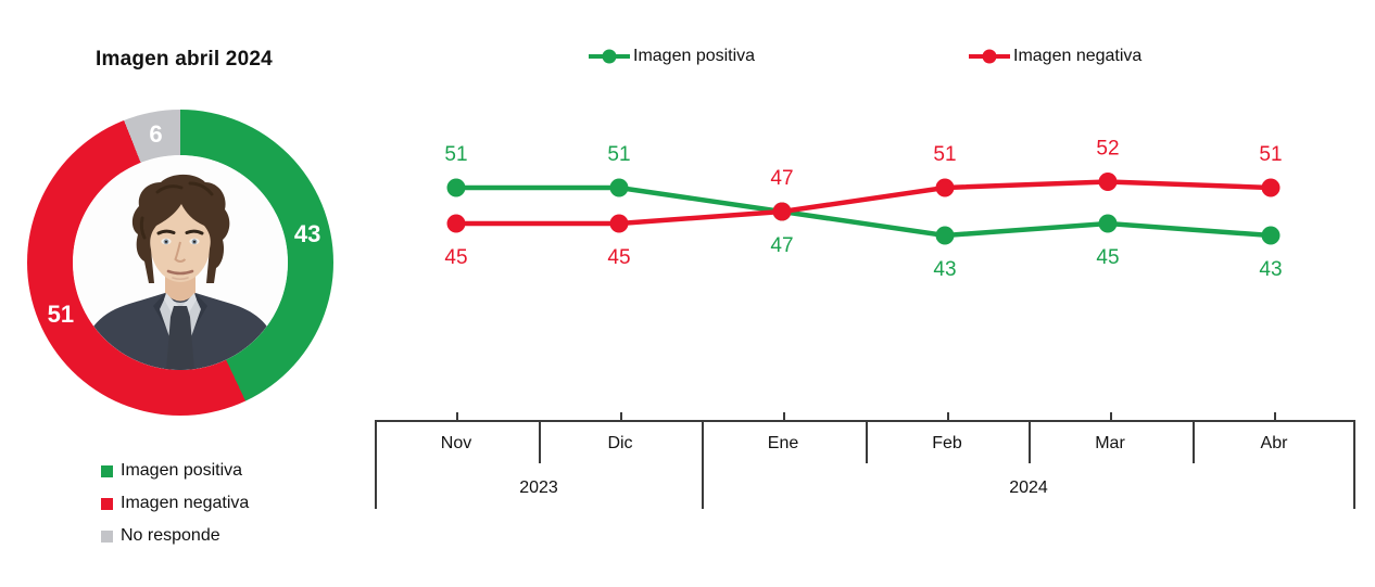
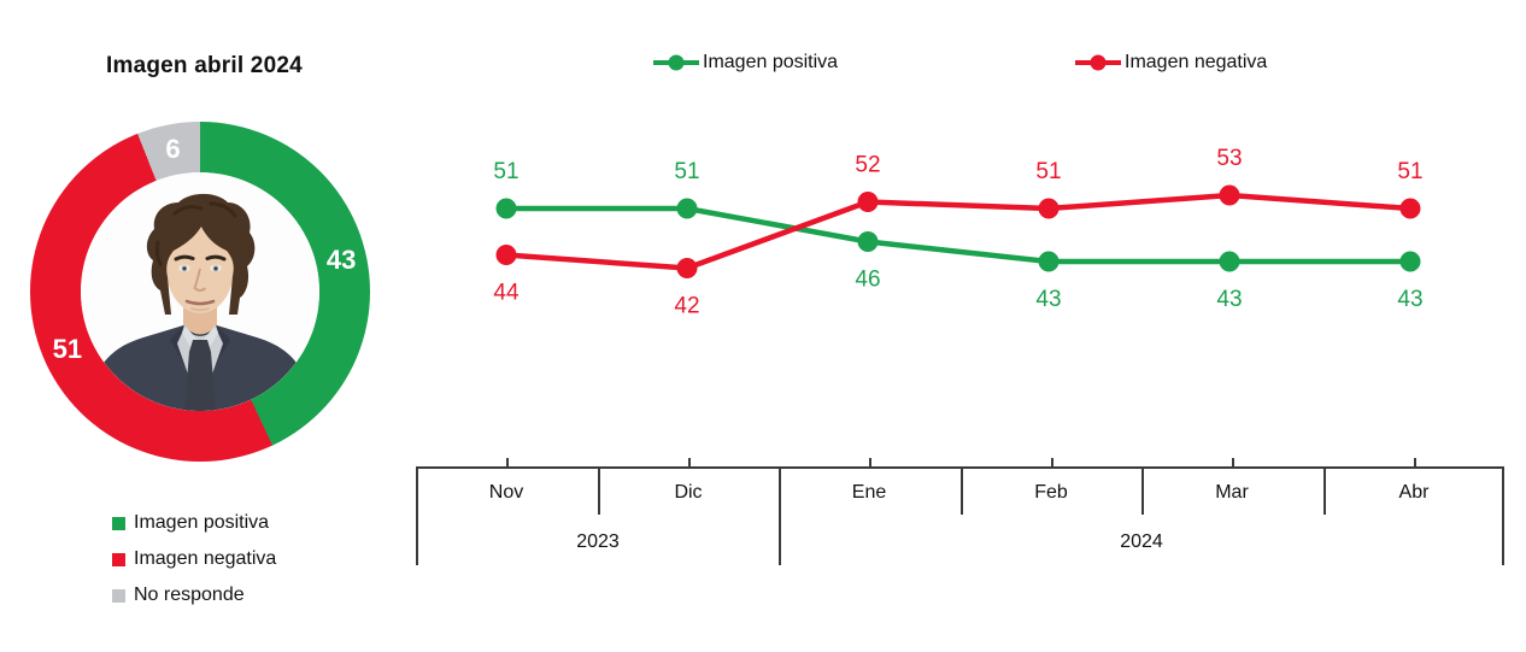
Imagen negativa/Nov: 45 -> 44
Imagen negativa/Dic: 45 -> 42
Imagen positiva/Ene: 47 -> 46
Imagen negativa/Ene: 47 -> 52
Imagen positiva/Mar: 45 -> 43
Imagen negativa/Mar: 52 -> 53
